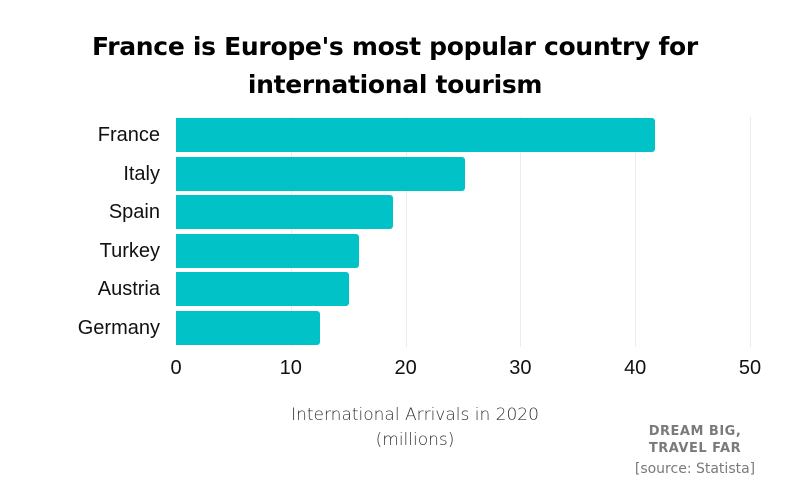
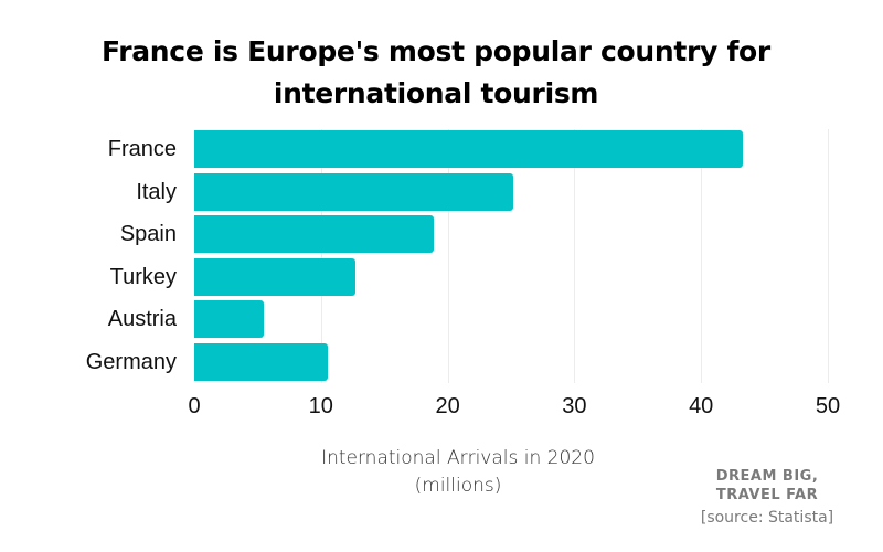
France: 41.7 -> 43.3
Turkey: 15.9 -> 12.7
Austria: 15.1 -> 5.5
Germany: 12.5 -> 10.5
